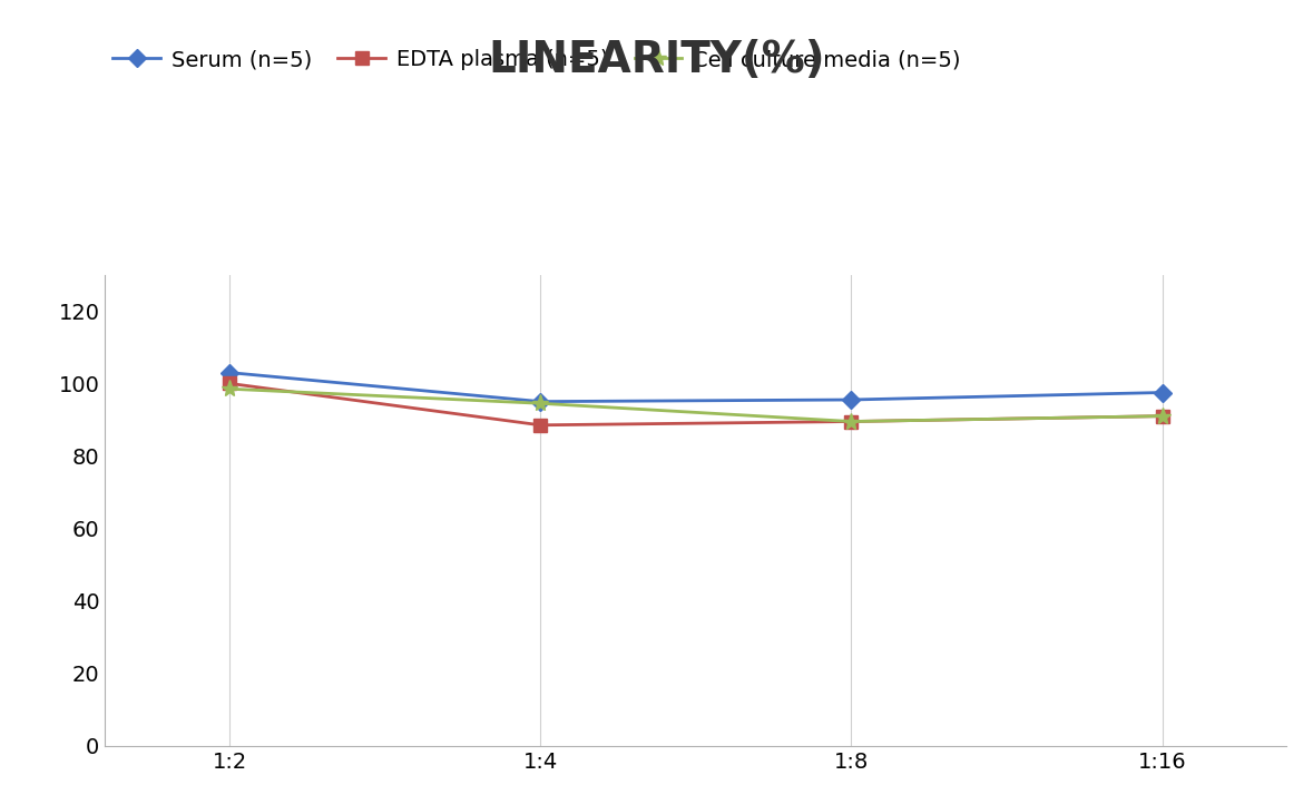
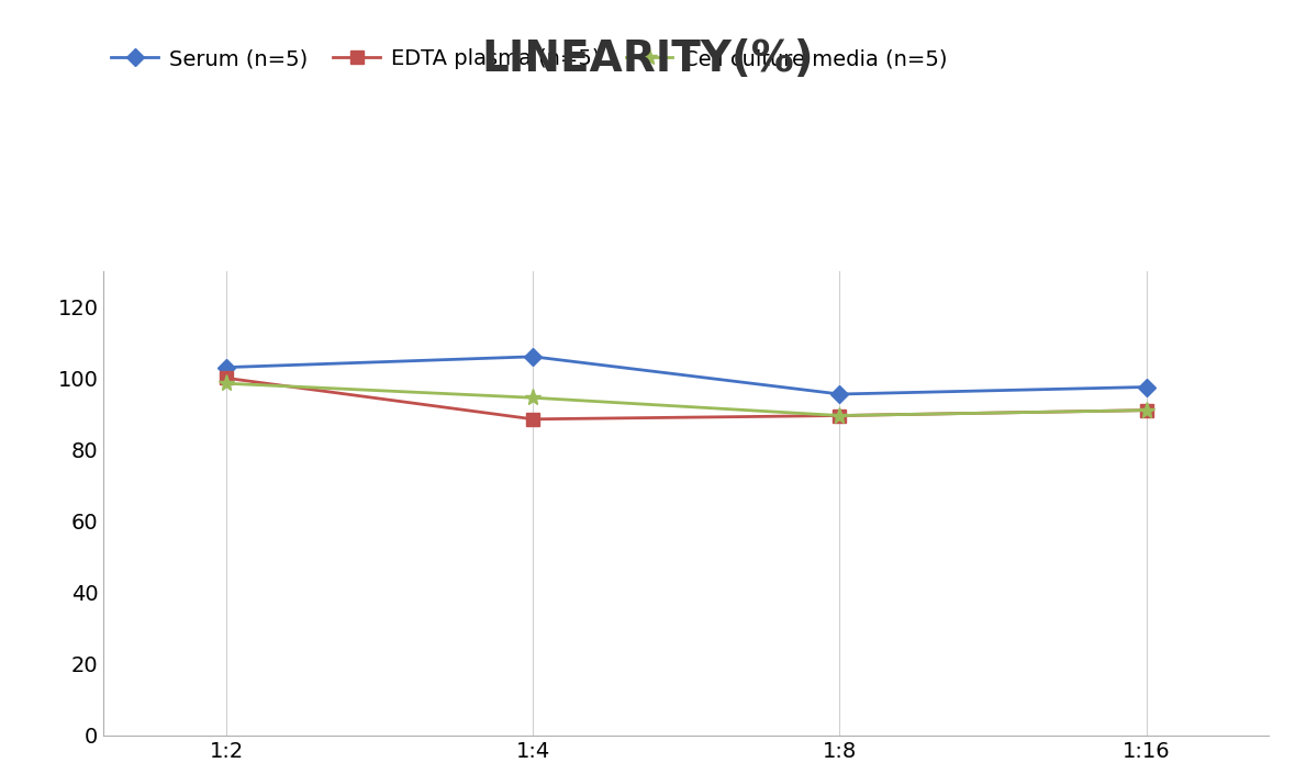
Serum (n=5)/1:4: 95.0 -> 106.0
